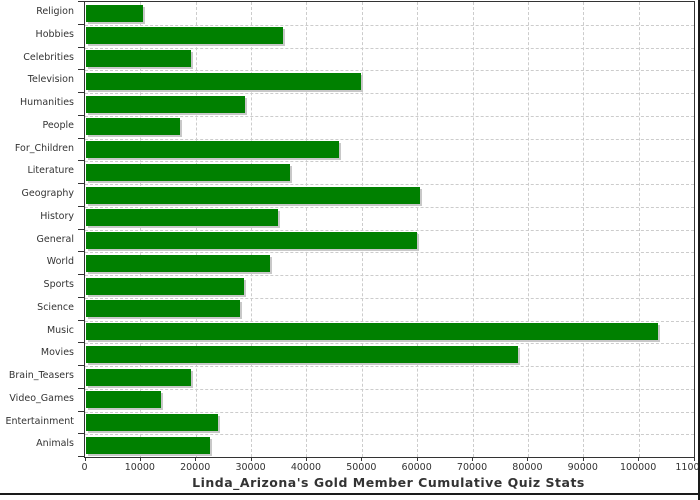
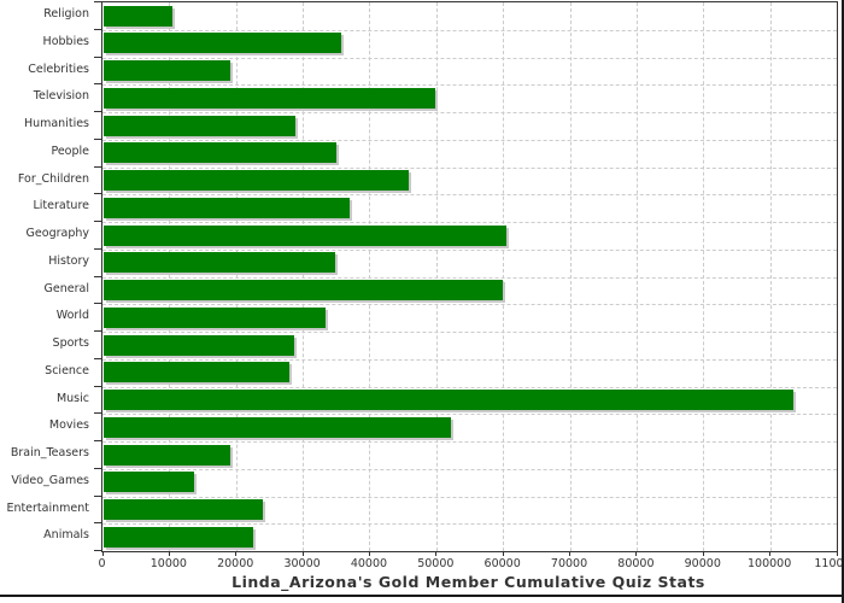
People: 17000 -> 35000
Movies: 78000 -> 52000
